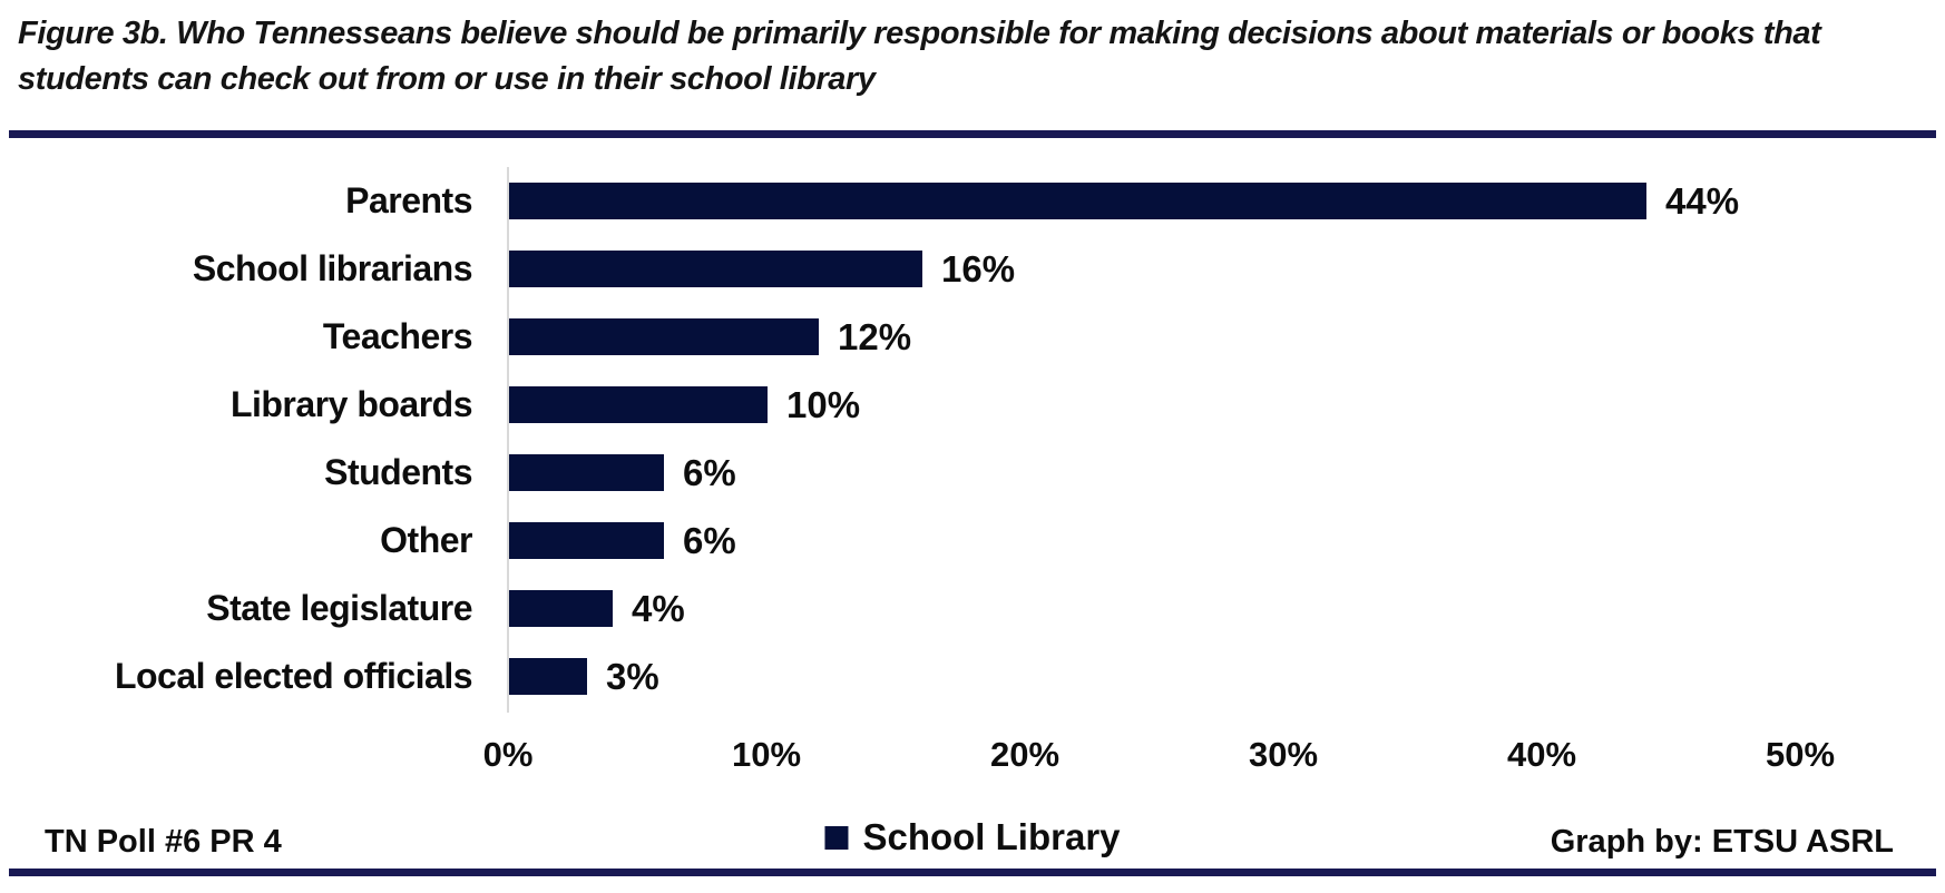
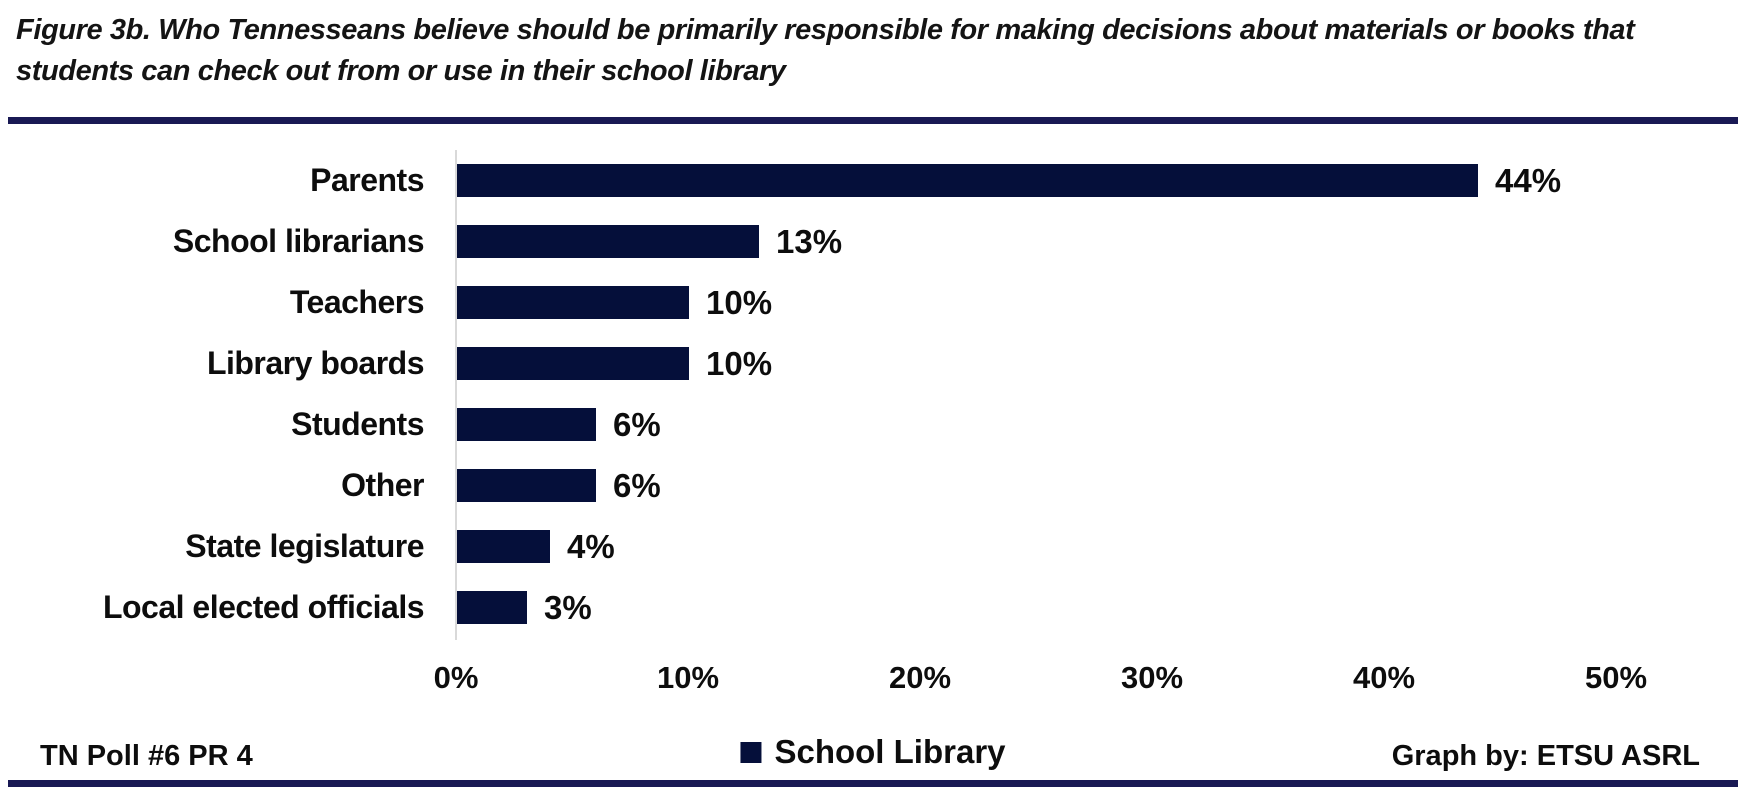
School librarians: 16% -> 13%
Teachers: 12% -> 10%
